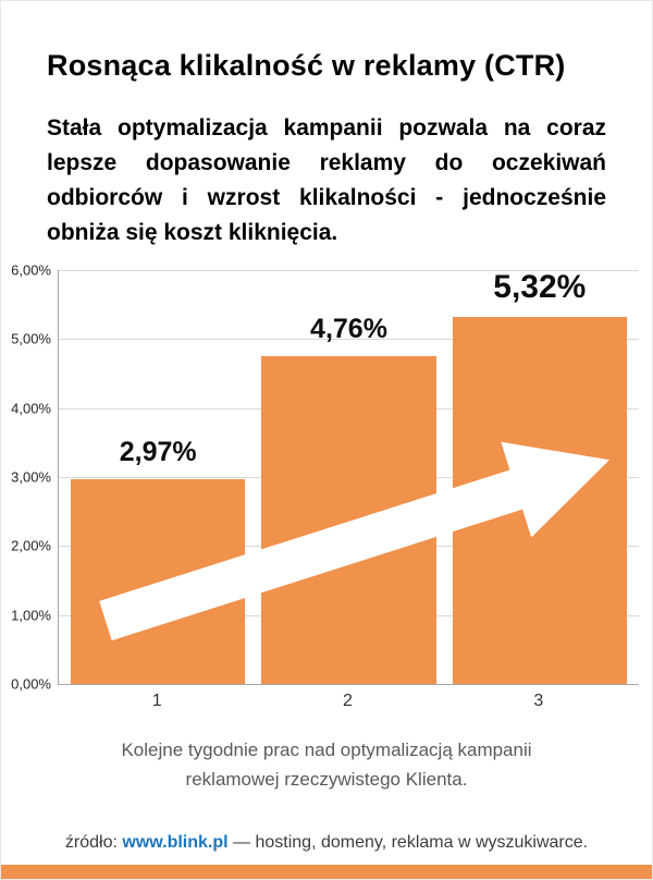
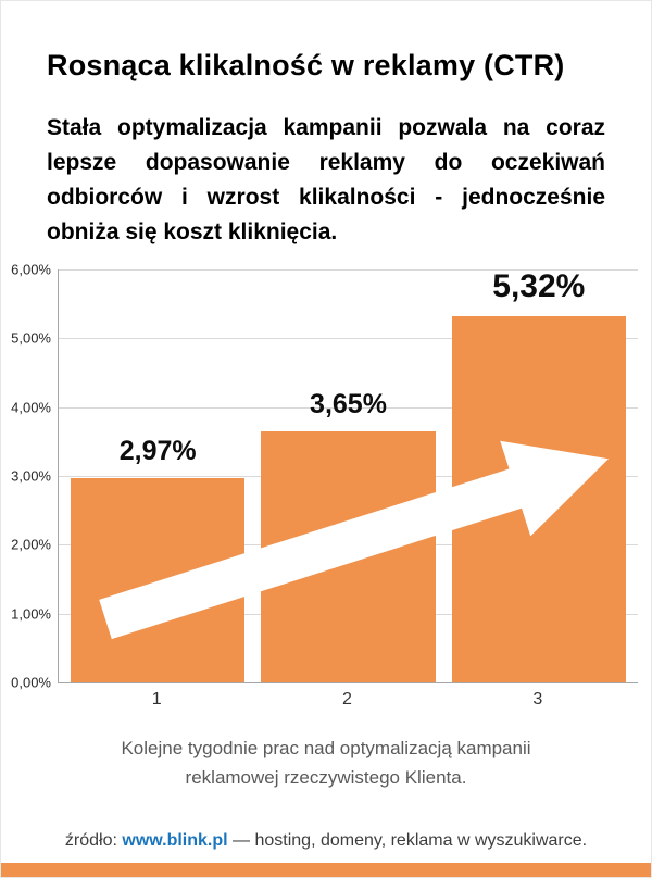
2: 4,76% -> 3,65%
